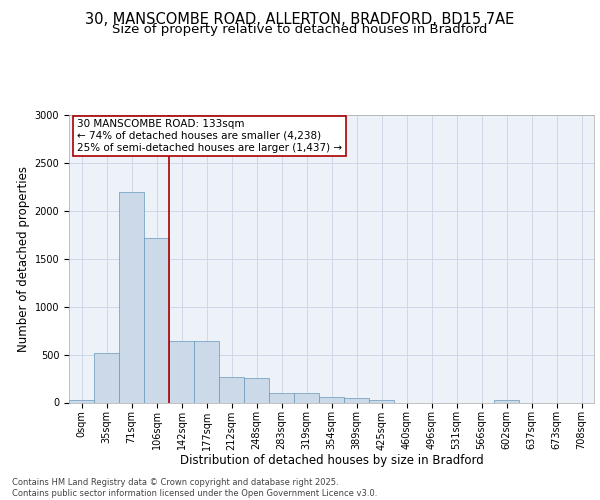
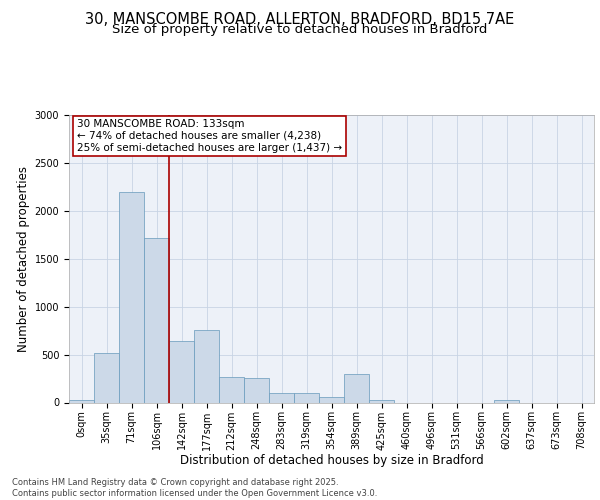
177sqm: 640 -> 760
389sqm: 50 -> 300
